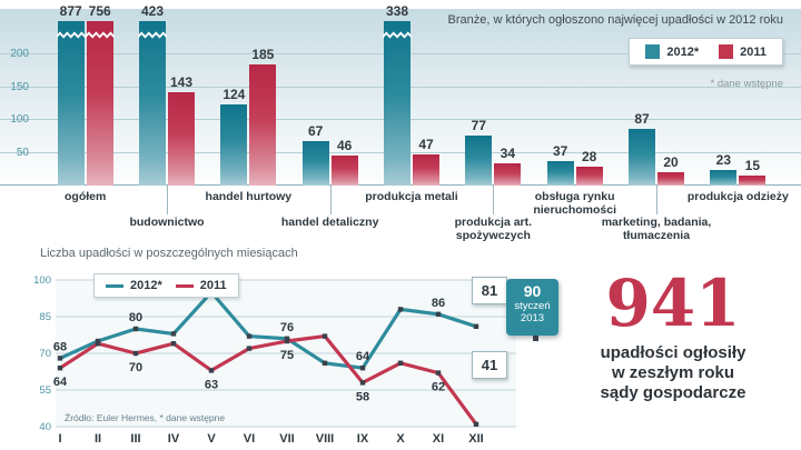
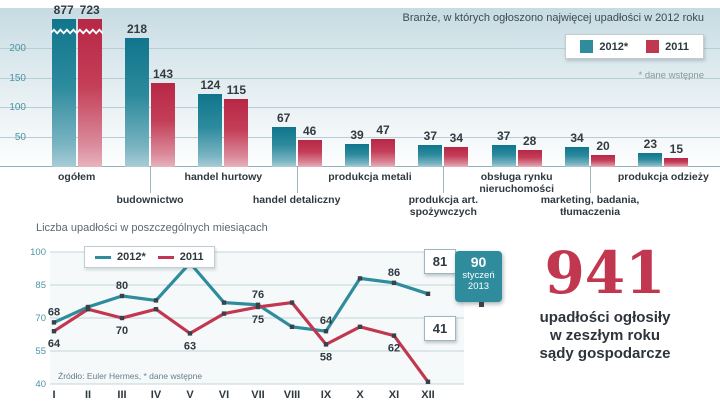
Branże, w których ogłoszono najwięcej upadłości w 2012 roku/2011/ogółem: 756 -> 723
Branże, w których ogłoszono najwięcej upadłości w 2012 roku/2012*/budownictwo: 423 -> 218
Branże, w których ogłoszono najwięcej upadłości w 2012 roku/2011/handel hurtowy: 185 -> 115
Branże, w których ogłoszono najwięcej upadłości w 2012 roku/2012*/produkcja metali: 338 -> 39
Branże, w których ogłoszono najwięcej upadłości w 2012 roku/2012*/produkcja art. spożywczych: 77 -> 37
Branże, w których ogłoszono najwięcej upadłości w 2012 roku/2012*/marketing, badania, tłumaczenia: 87 -> 34
